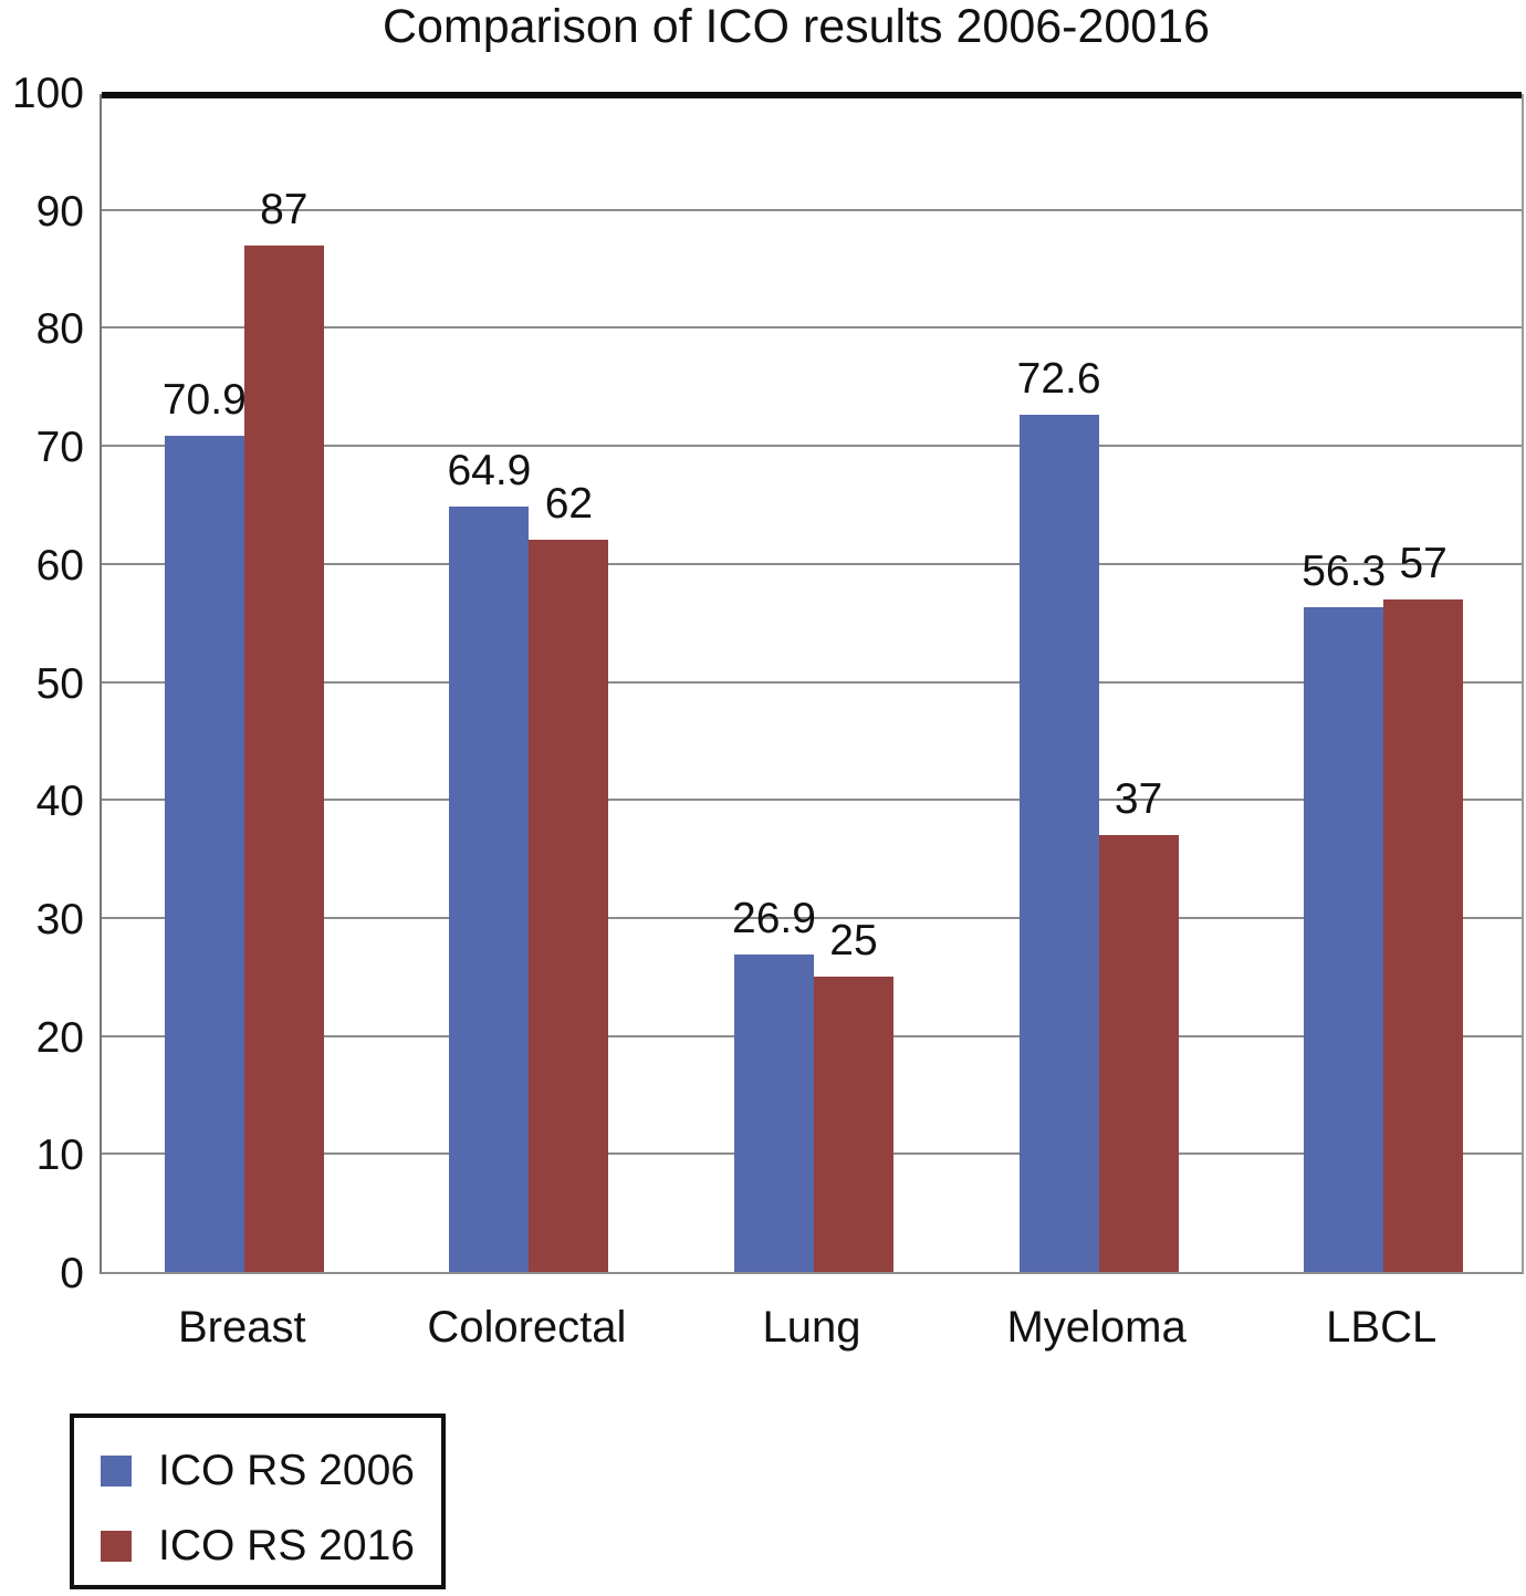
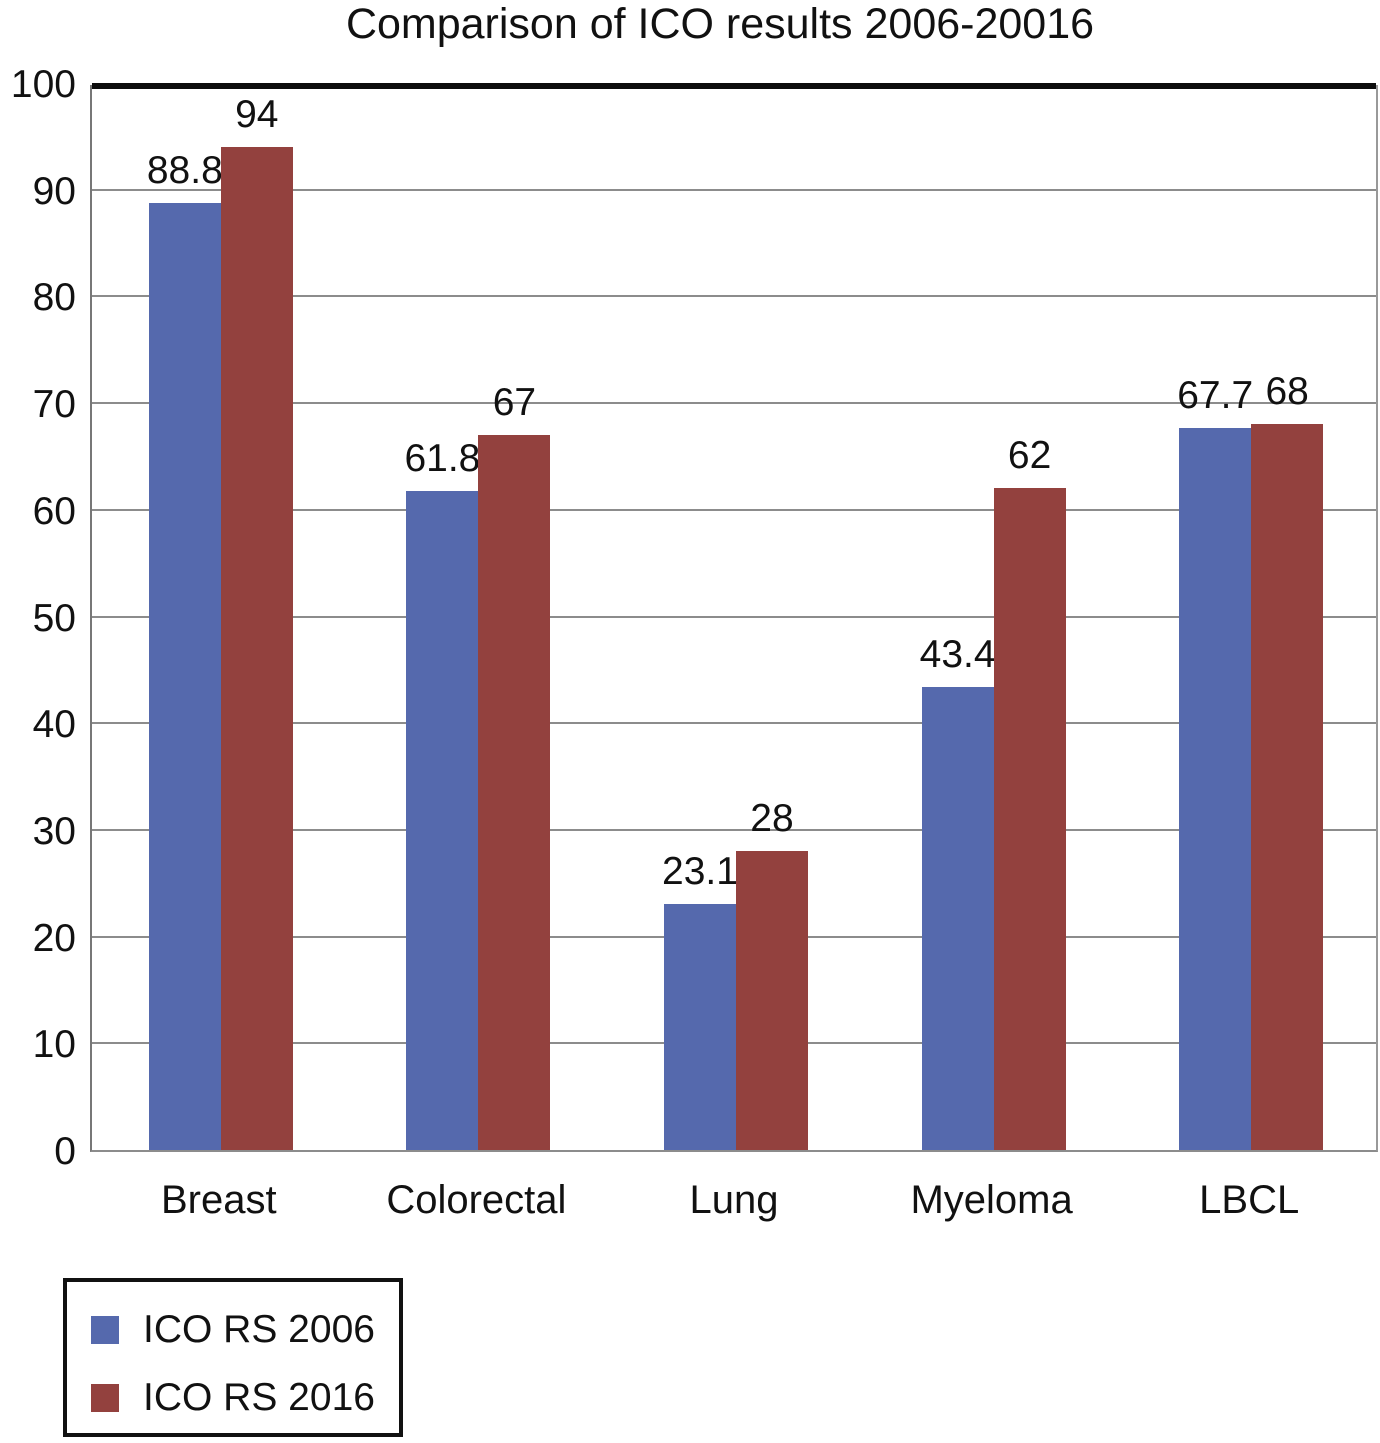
ICO RS 2006/Breast: 70.9 -> 88.8
ICO RS 2016/Breast: 87 -> 94
ICO RS 2006/Colorectal: 64.9 -> 61.8
ICO RS 2016/Colorectal: 62 -> 67
ICO RS 2006/Lung: 26.9 -> 23.1
ICO RS 2016/Lung: 25 -> 28
ICO RS 2006/Myeloma: 72.6 -> 43.4
ICO RS 2016/Myeloma: 37 -> 62
ICO RS 2006/LBCL: 56.3 -> 67.7
ICO RS 2016/LBCL: 57 -> 68
